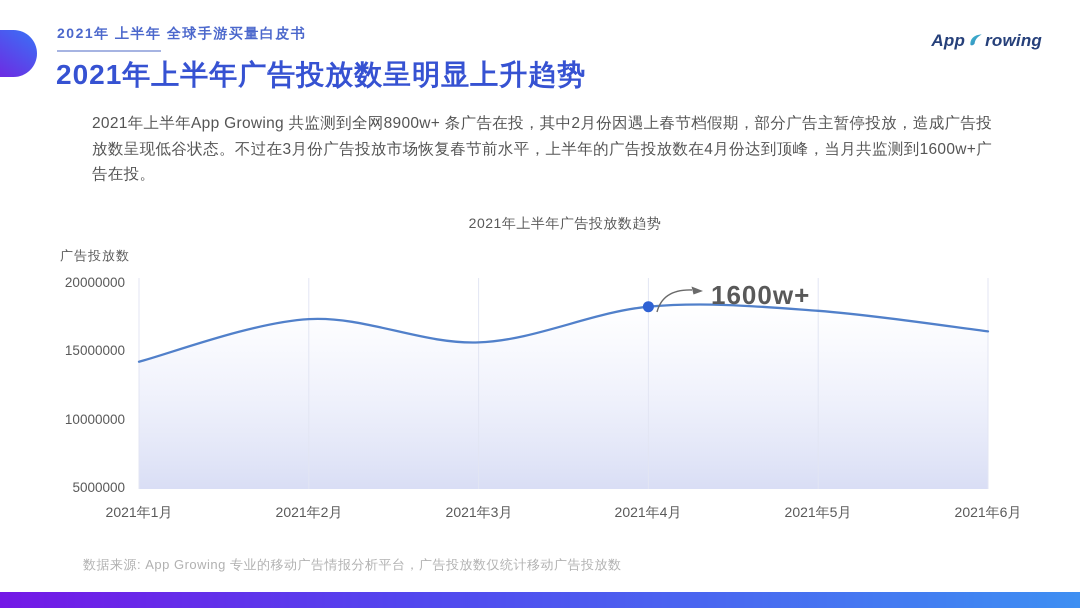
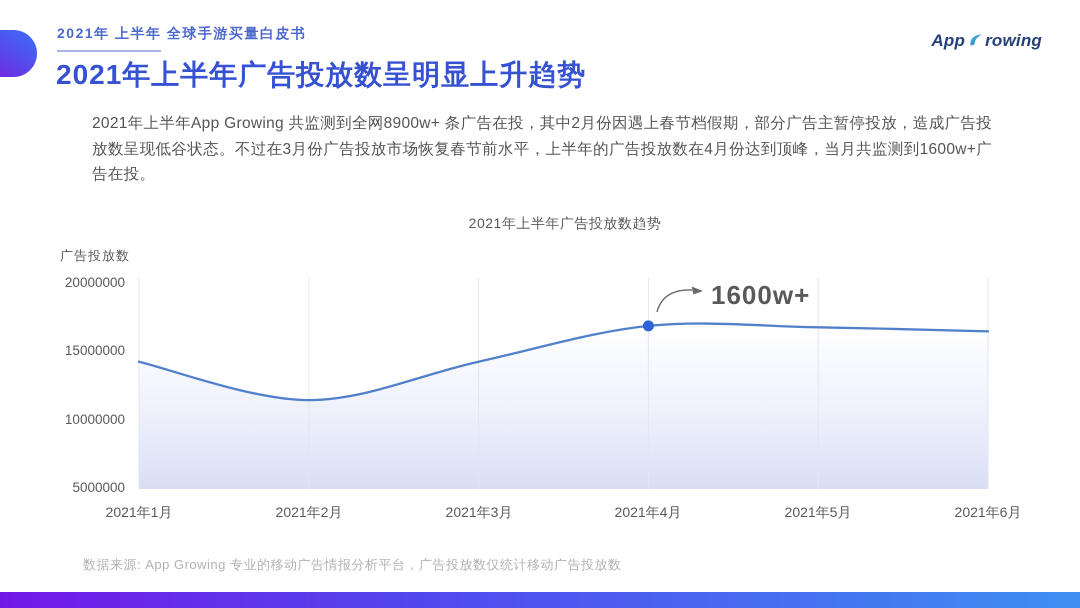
2021年2月: 17300000 -> 11400000
2021年3月: 15600000 -> 14200000
2021年4月: 18200000 -> 16800000
2021年5月: 17900000 -> 16700000
